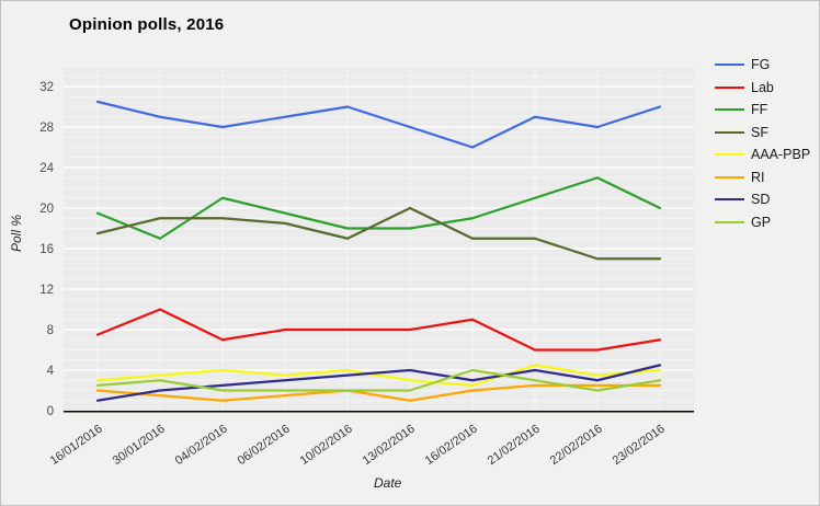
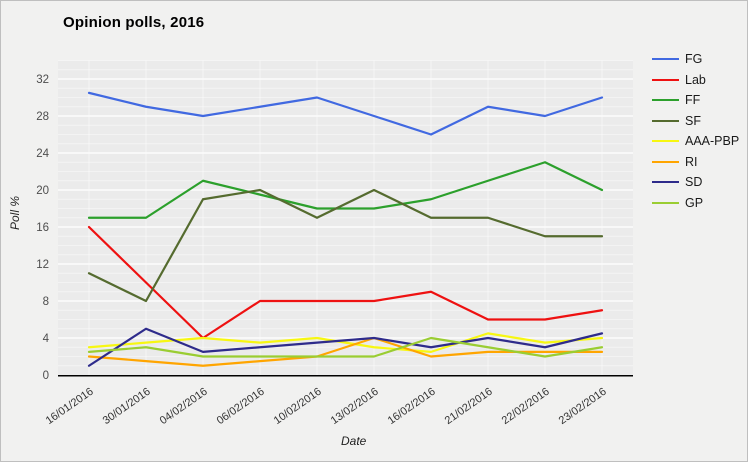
Lab/16/01/2016: 8 -> 16
FF/16/01/2016: 20 -> 17
SF/16/01/2016: 18 -> 11
SF/30/01/2016: 19 -> 8
SD/30/01/2016: 2 -> 5
Lab/04/02/2016: 7 -> 4
SF/06/02/2016: 18 -> 20
RI/13/02/2016: 1 -> 4
